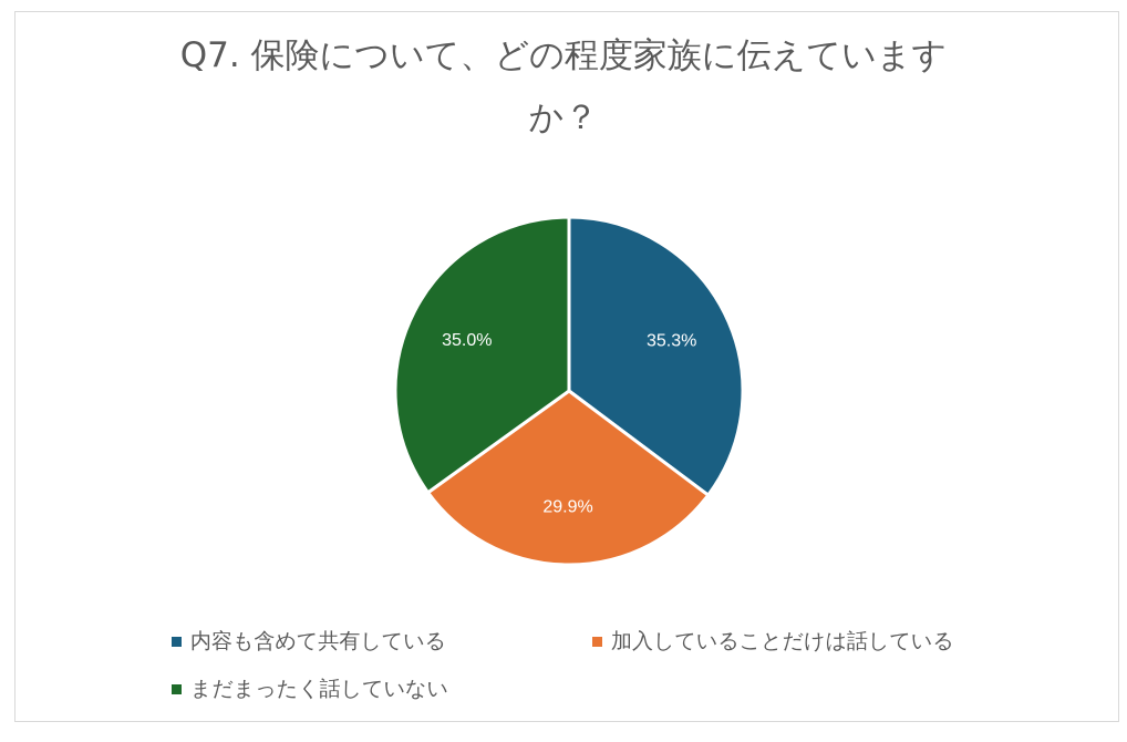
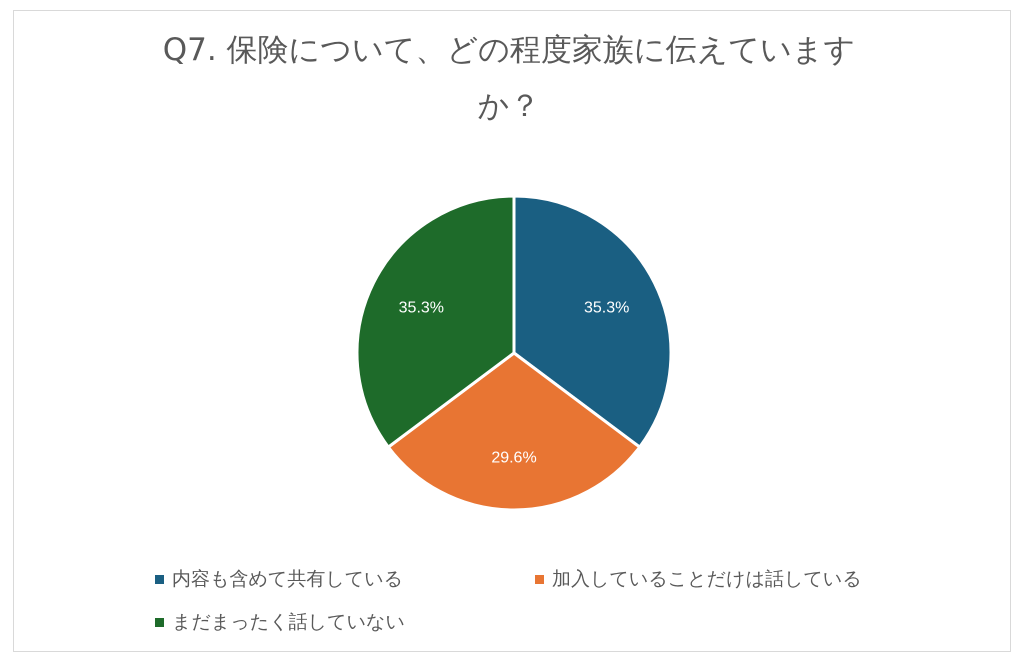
加入していることだけは話している: 29.9% -> 29.6%
まだまったく話していない: 35.0% -> 35.3%
